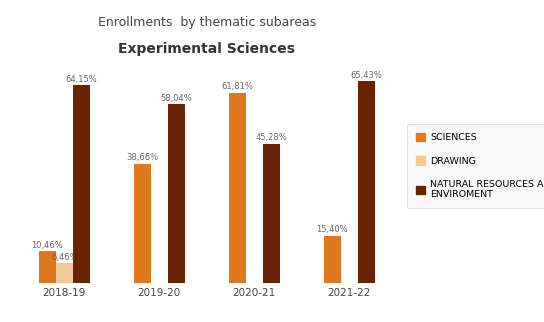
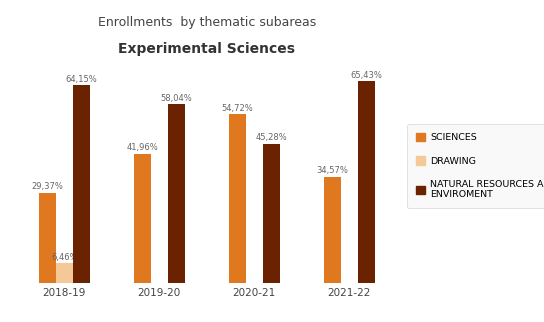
SCIENCES/2018-19: 10,46% -> 29,37%
SCIENCES/2019-20: 38,66% -> 41,96%
SCIENCES/2020-21: 61,81% -> 54,72%
SCIENCES/2021-22: 15,40% -> 34,57%
